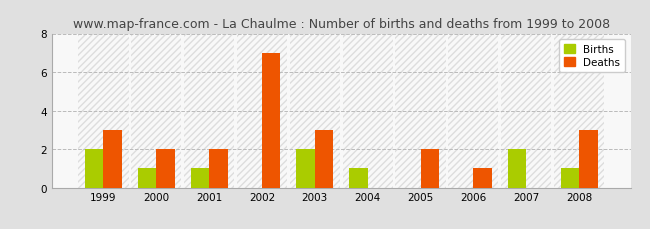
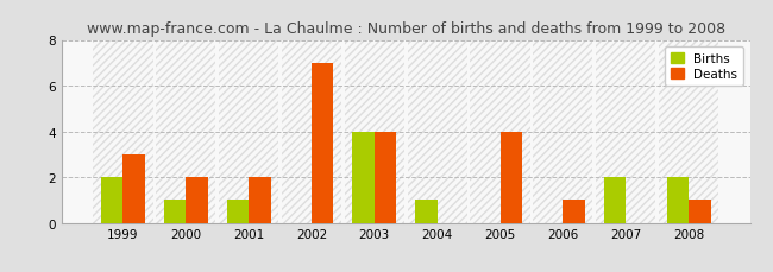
Births/2003: 2 -> 4
Deaths/2003: 3 -> 4
Deaths/2005: 2 -> 4
Births/2008: 1 -> 2
Deaths/2008: 3 -> 1
